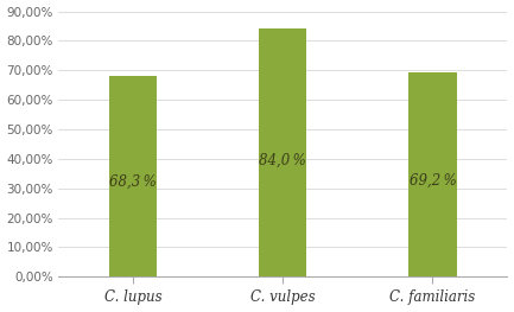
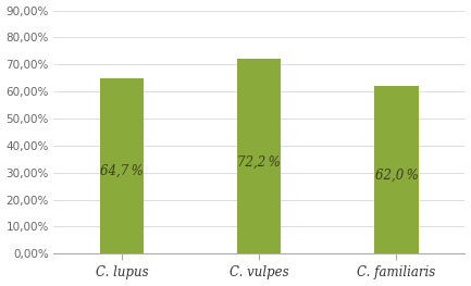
C. lupus: 68,3 -> 64,7
C. vulpes: 84,0 -> 72,2
C. familiaris: 69,2 -> 62,0
